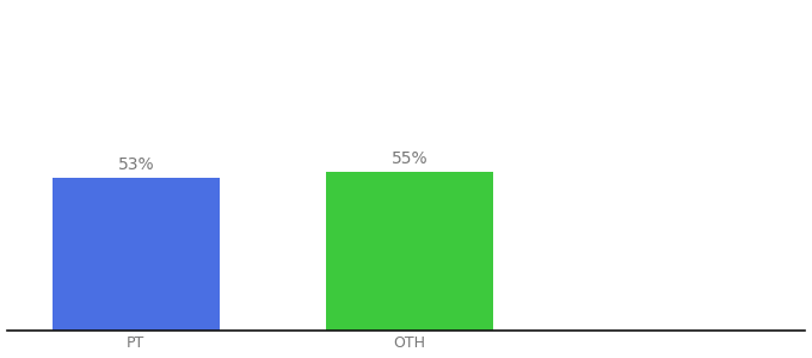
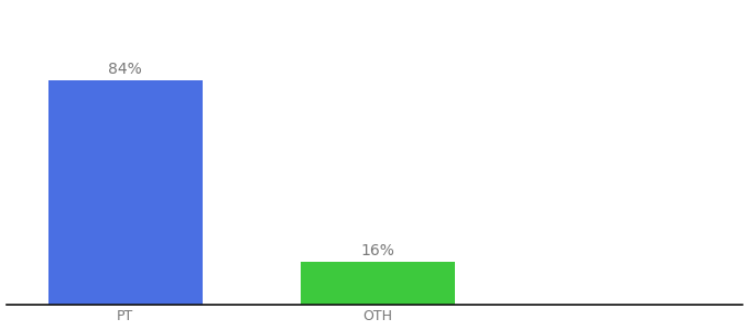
PT: 53% -> 84%
OTH: 55% -> 16%
